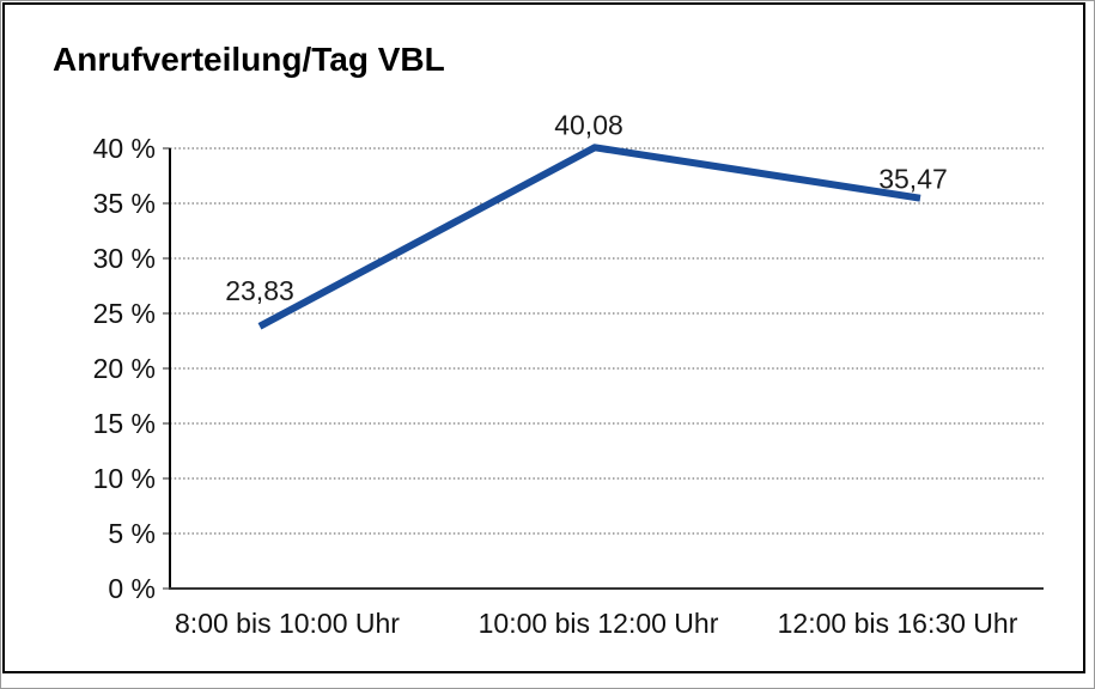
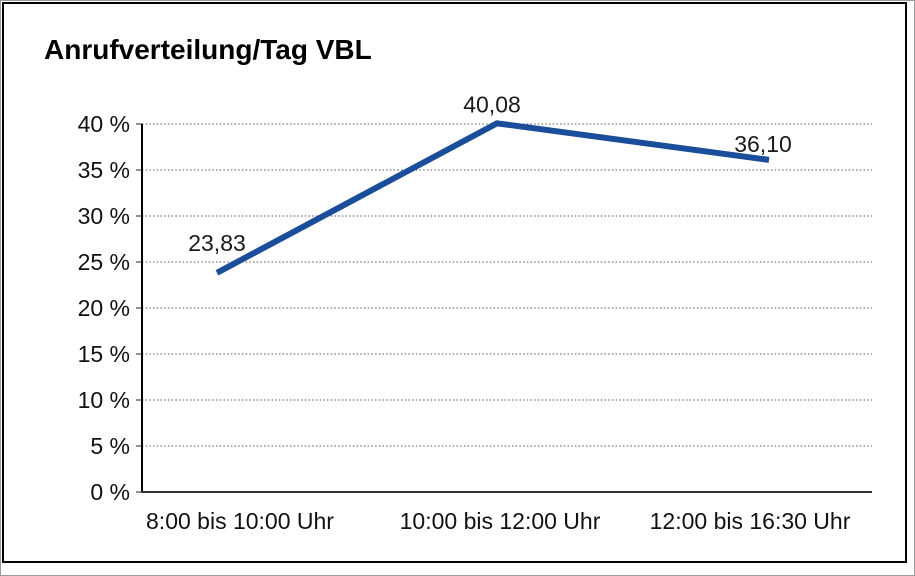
12:00 bis 16:30 Uhr: 35,47 -> 36,10
